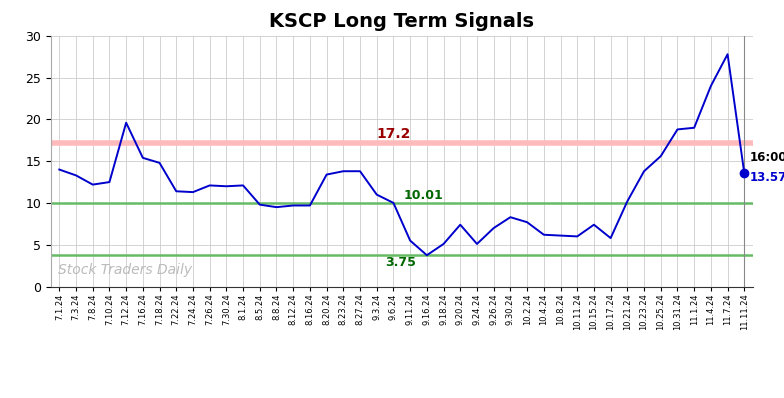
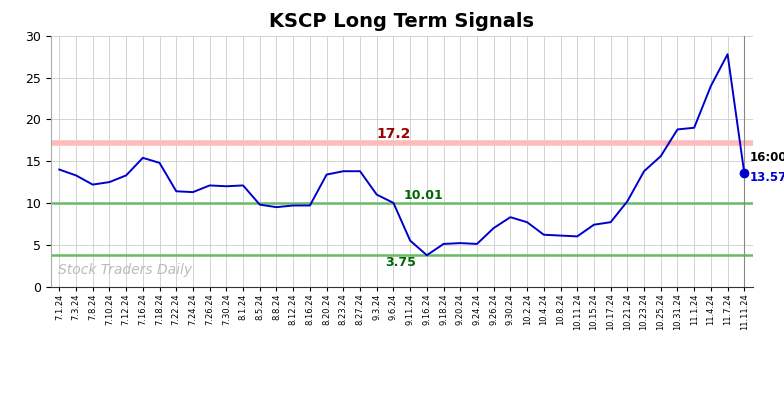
7.12.24: 19.6 -> 13.3
9.20.24: 7.4 -> 5.2
10.17.24: 5.8 -> 7.7
